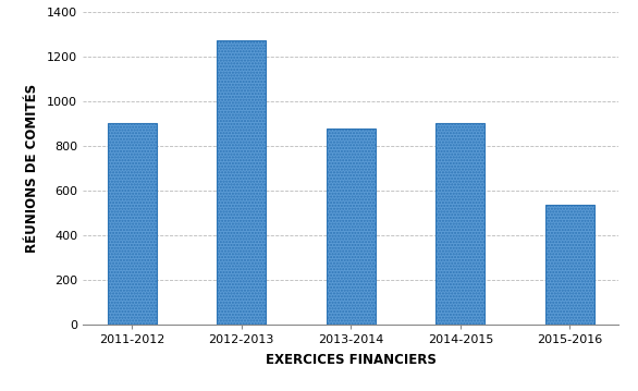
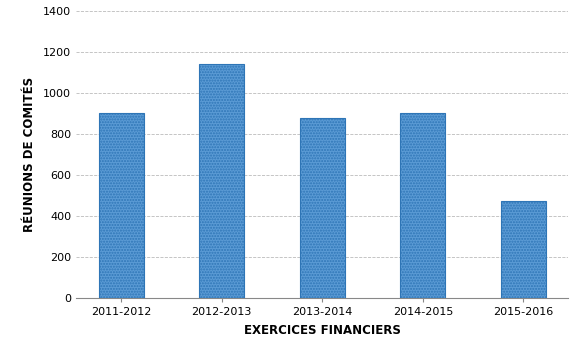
2012-2013: 1270 -> 1140
2015-2016: 535 -> 475
